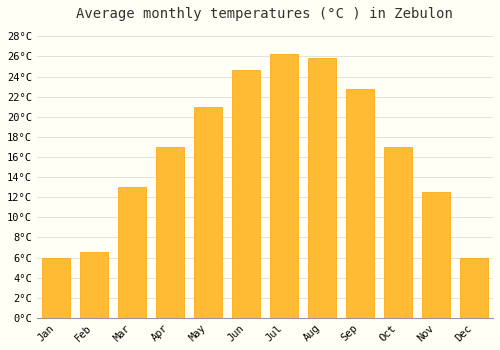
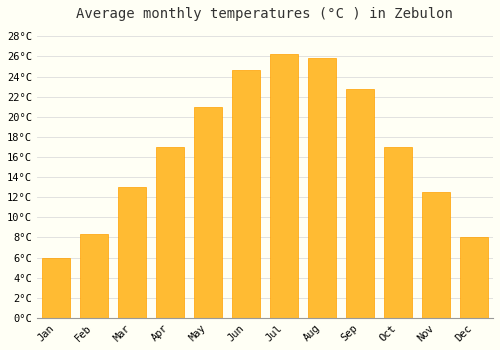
Feb: 6.6°C -> 8.3°C
Dec: 6.0°C -> 8.0°C
